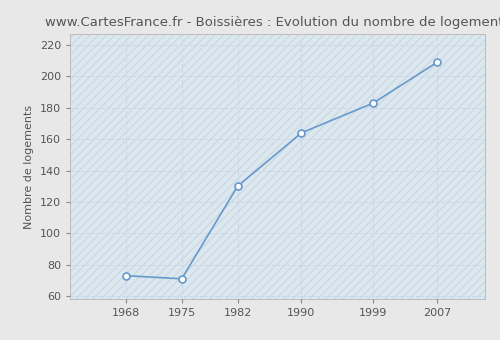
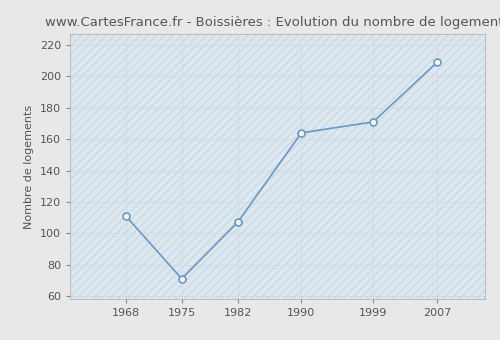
1968: 73 -> 111
1982: 130 -> 107
1999: 183 -> 171
